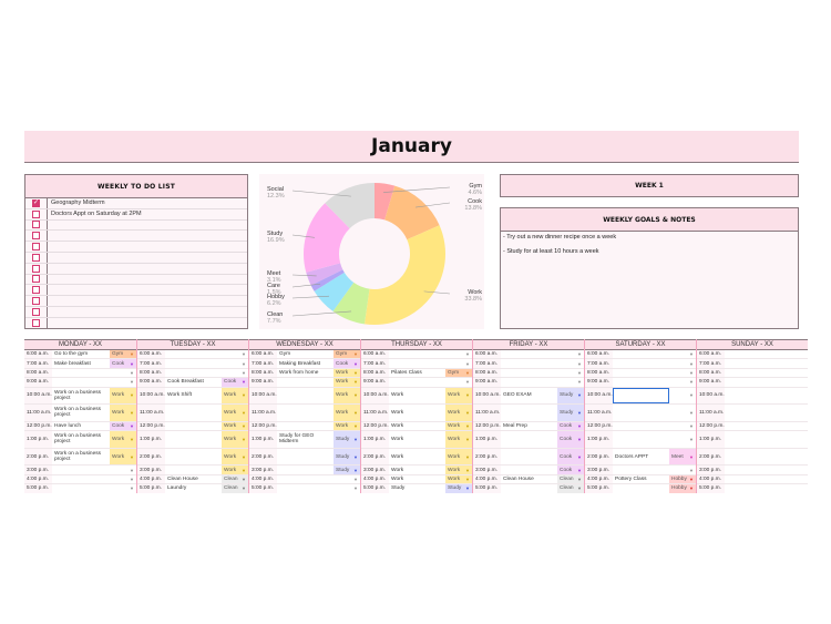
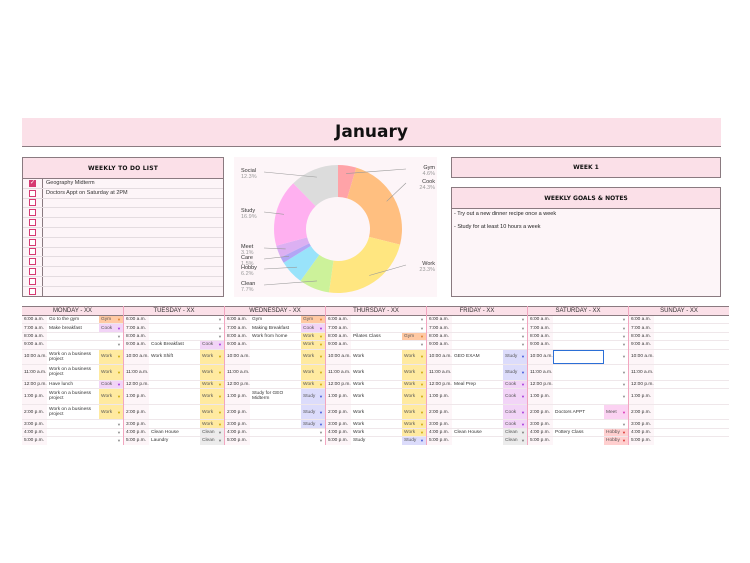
Cook: 13.8% -> 24.3%
Work: 33.8% -> 23.3%
